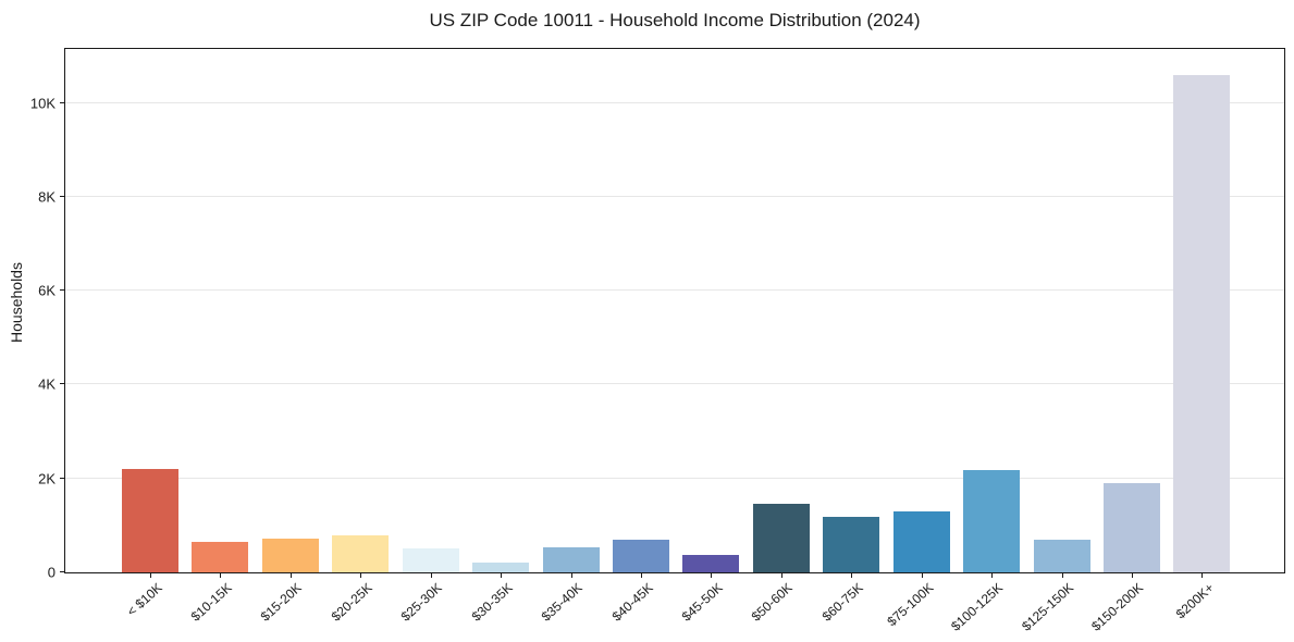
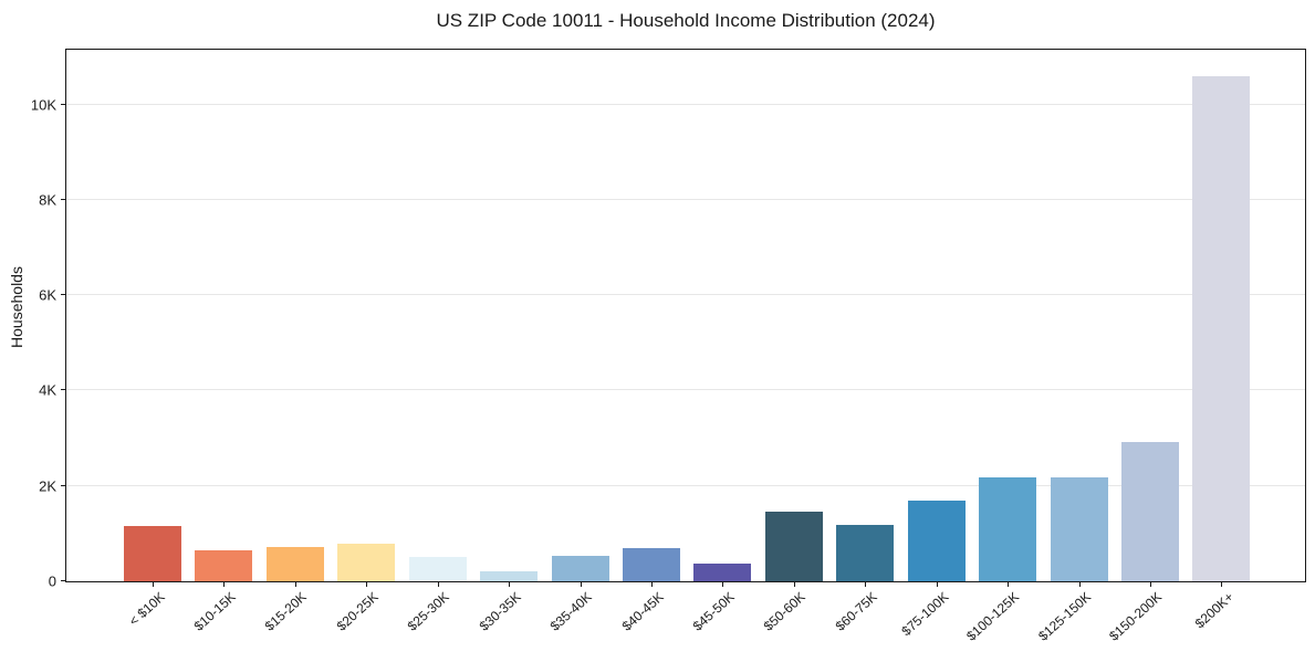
< $10K: 2.2K -> 1.2K
$75-100K: 1.3K -> 1.7K
$125-150K: 0.7K -> 2.2K
$150-200K: 1.9K -> 2.9K
